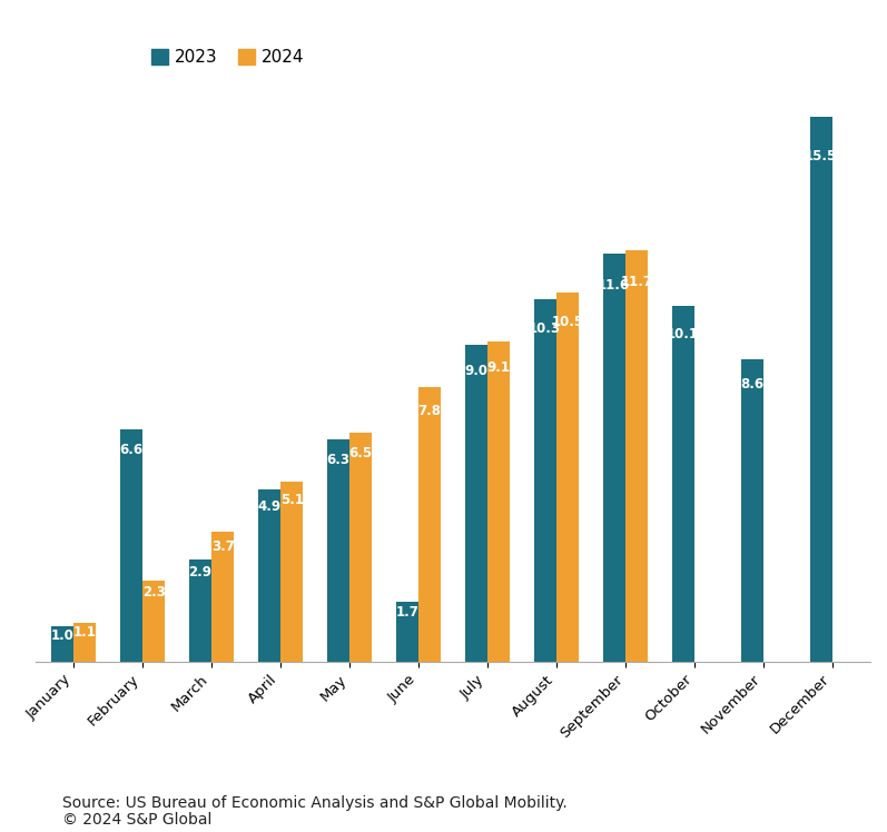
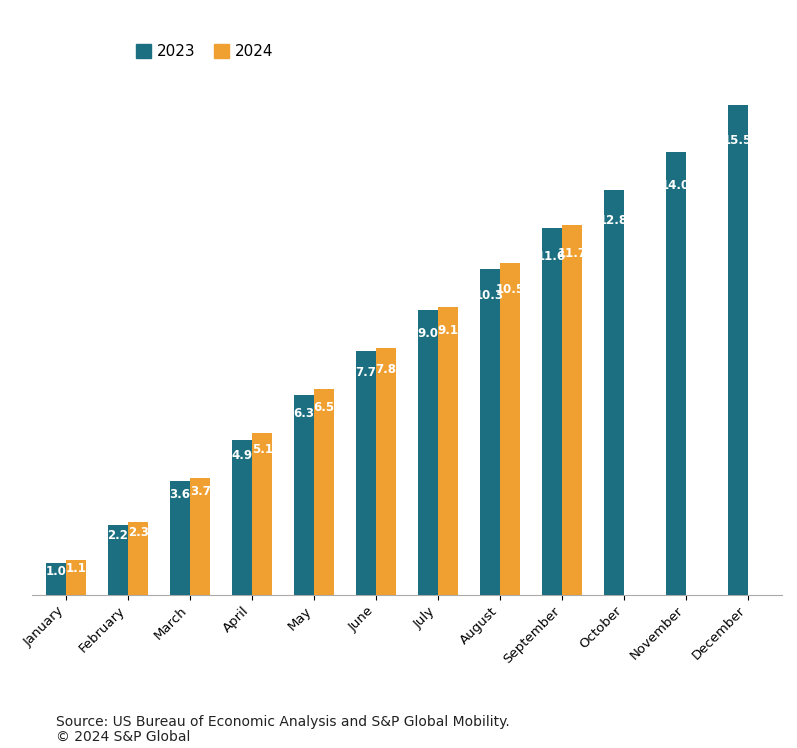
2023/February: 6.6 -> 2.2
2023/March: 2.9 -> 3.6
2023/June: 1.7 -> 7.7
2023/October: 10.1 -> 12.8
2023/November: 8.6 -> 14.0
